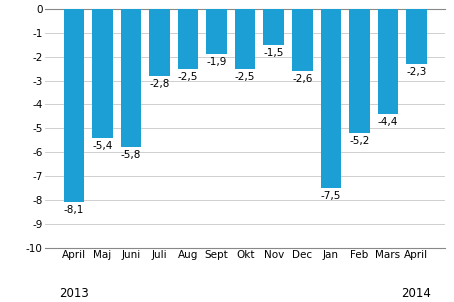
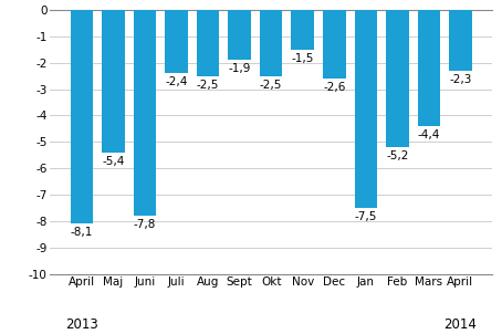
Juni: -5,8 -> -7,8
Juli: -2,8 -> -2,4
